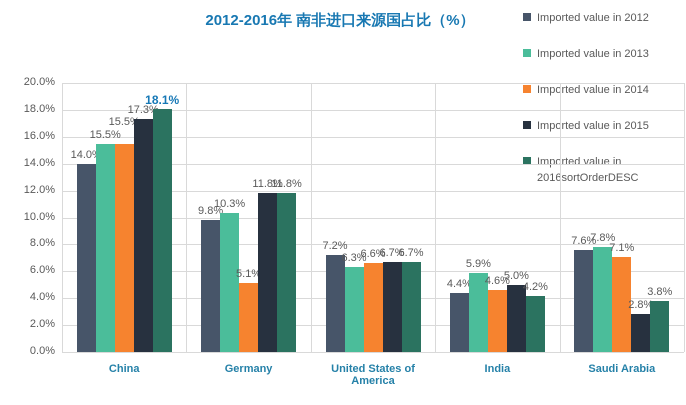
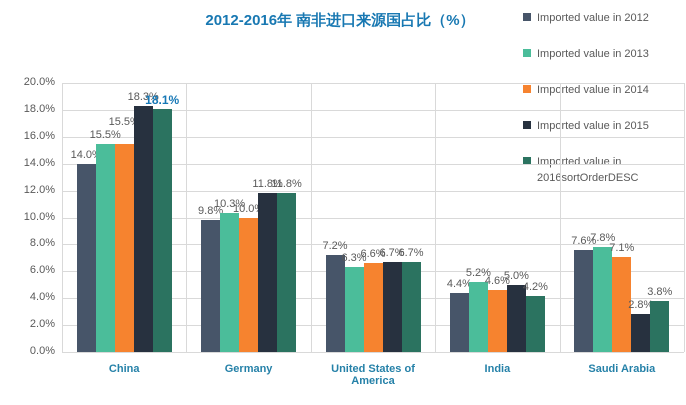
Imported value in 2015/China: 17.3% -> 18.3%
Imported value in 2014/Germany: 5.1% -> 10.0%
Imported value in 2013/India: 5.9% -> 5.2%
